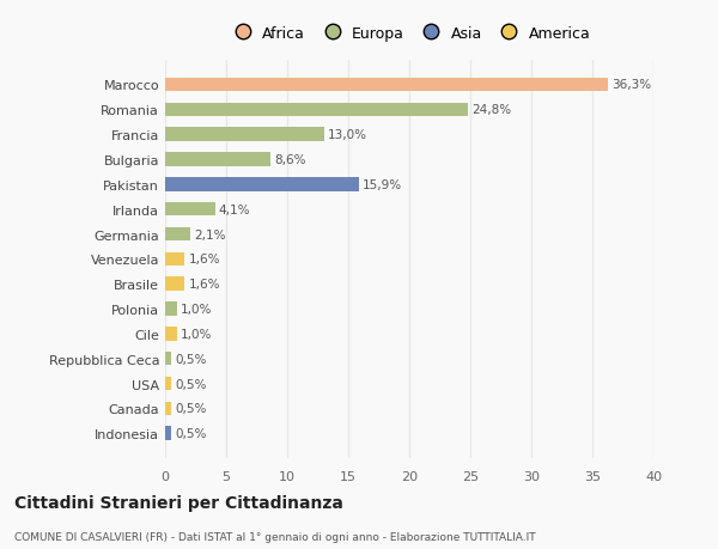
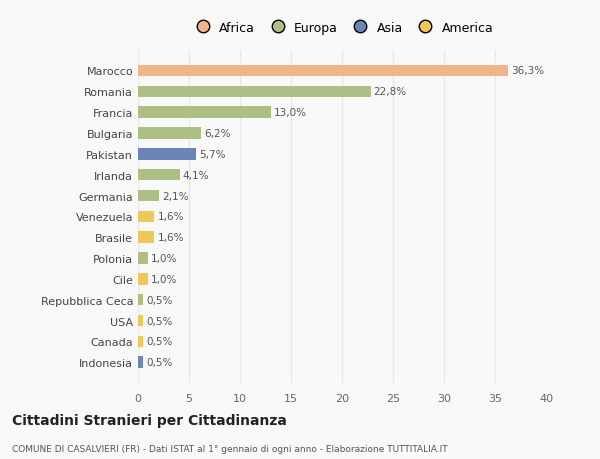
Romania: 24,8% -> 22,8%
Bulgaria: 8,6% -> 6,2%
Pakistan: 15,9% -> 5,7%
